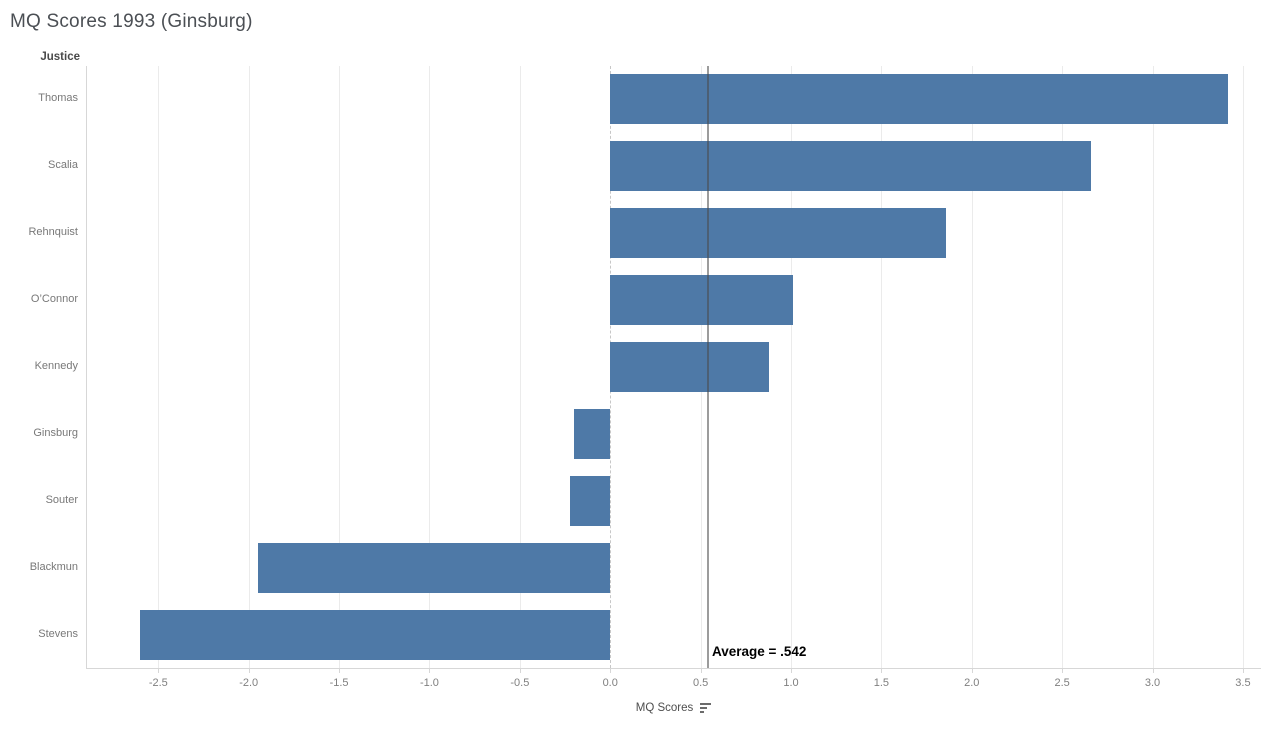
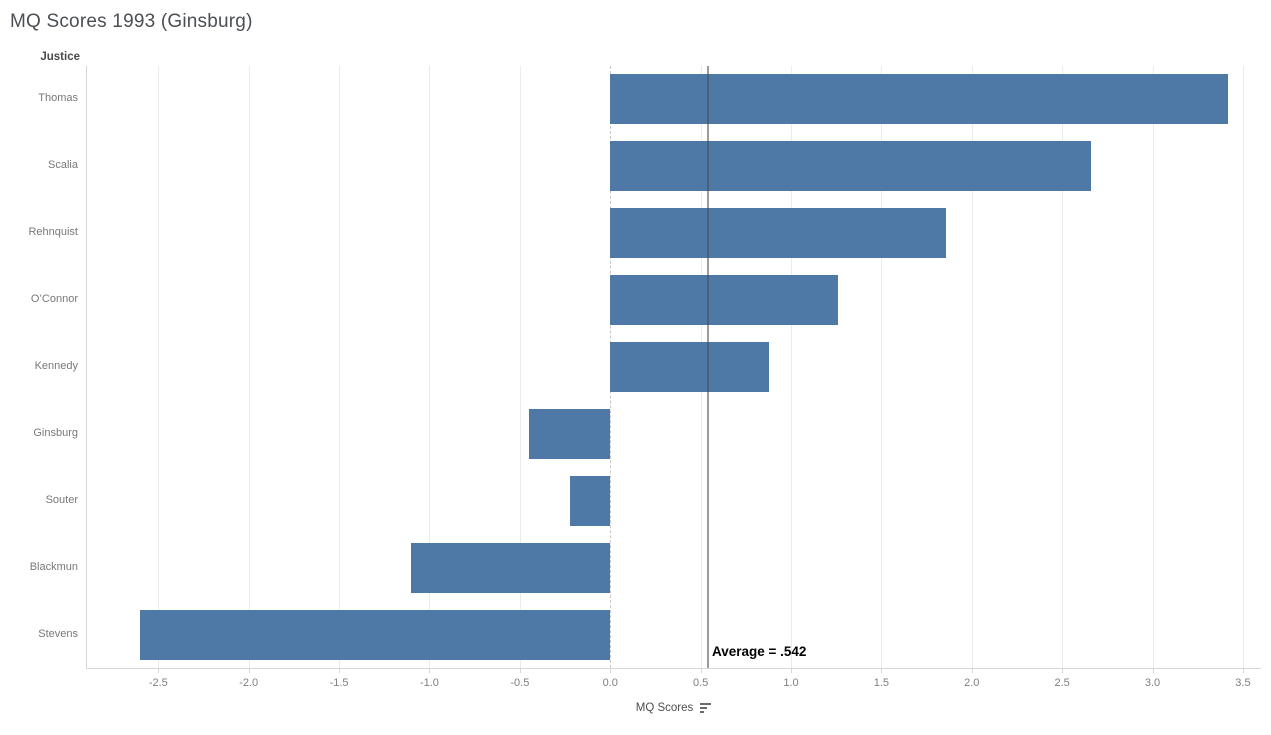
O’Connor: 1.01 -> 1.26
Ginsburg: -0.20 -> -0.45
Blackmun: -1.95 -> -1.10
